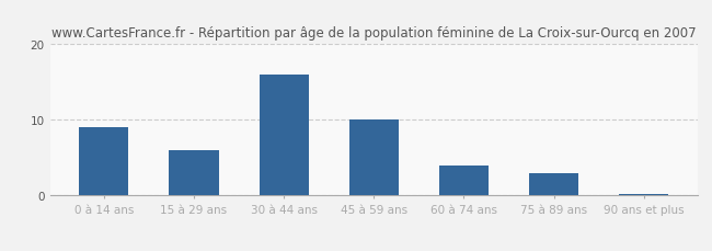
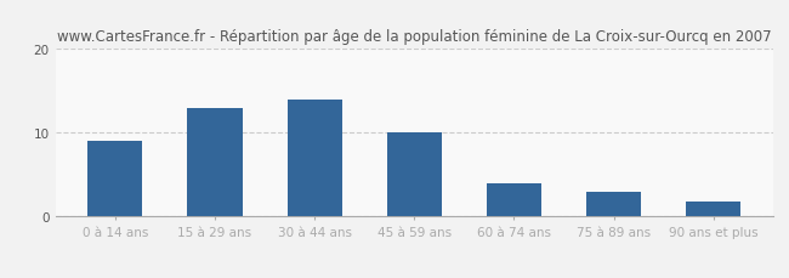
15 à 29 ans: 6.0 -> 13.0
30 à 44 ans: 16.0 -> 14.0
90 ans et plus: 0.2 -> 1.8
